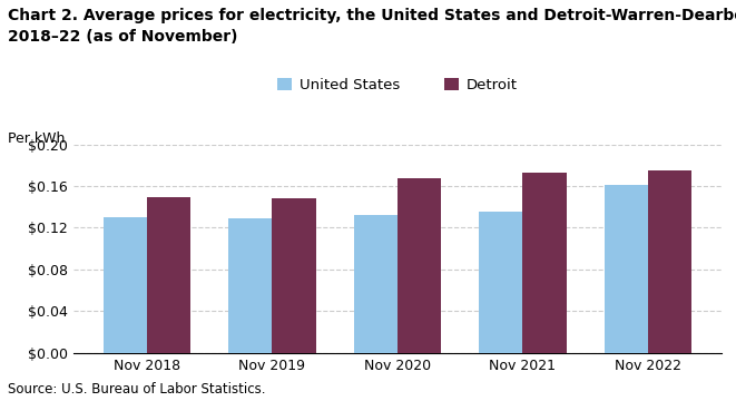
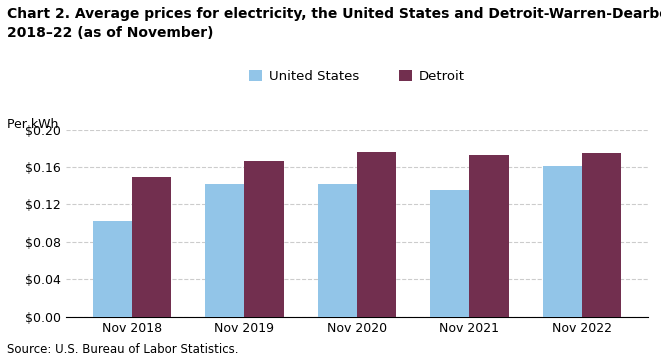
United States/Nov 2018: $0.130 -> $0.102
United States/Nov 2019: $0.129 -> $0.142
Detroit/Nov 2019: $0.148 -> $0.166
United States/Nov 2020: $0.132 -> $0.142
Detroit/Nov 2020: $0.167 -> $0.176
